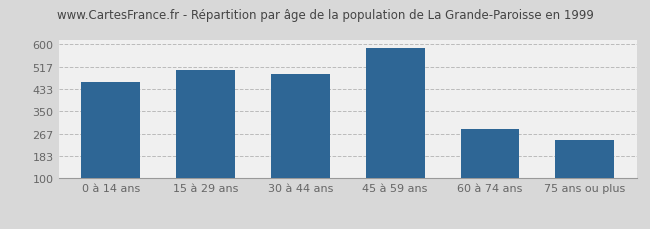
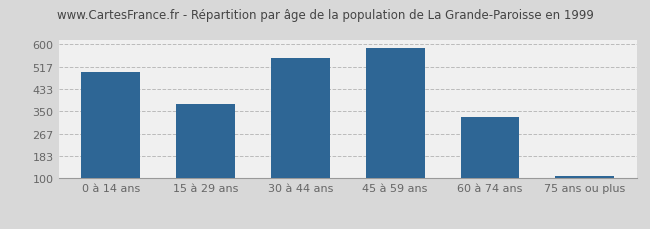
0 à 14 ans: 460 -> 497
15 à 29 ans: 505 -> 378
30 à 44 ans: 490 -> 549
60 à 74 ans: 285 -> 331
75 ans ou plus: 245 -> 108
